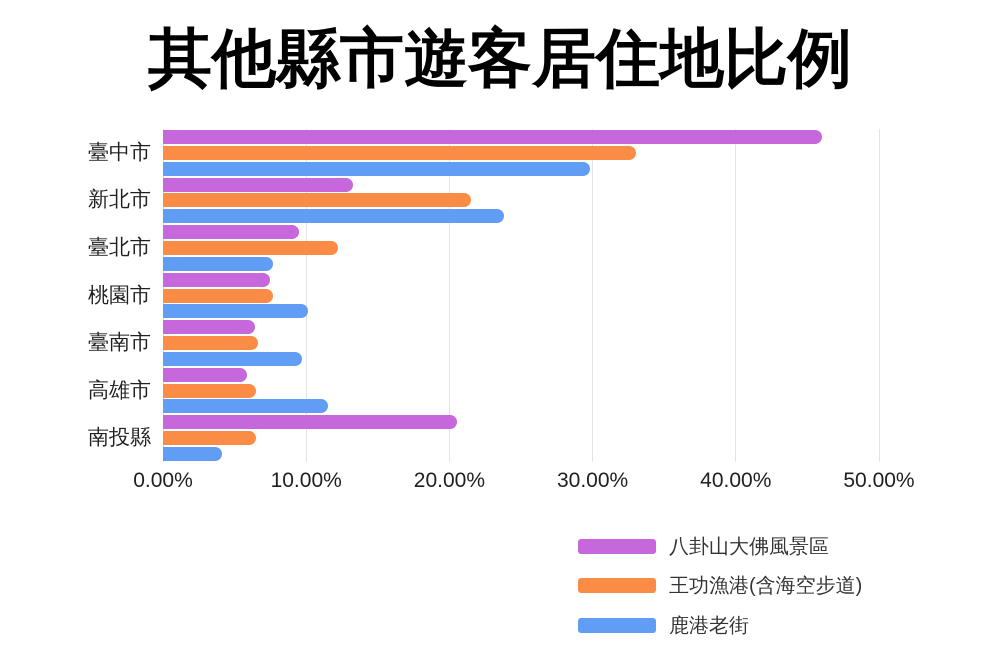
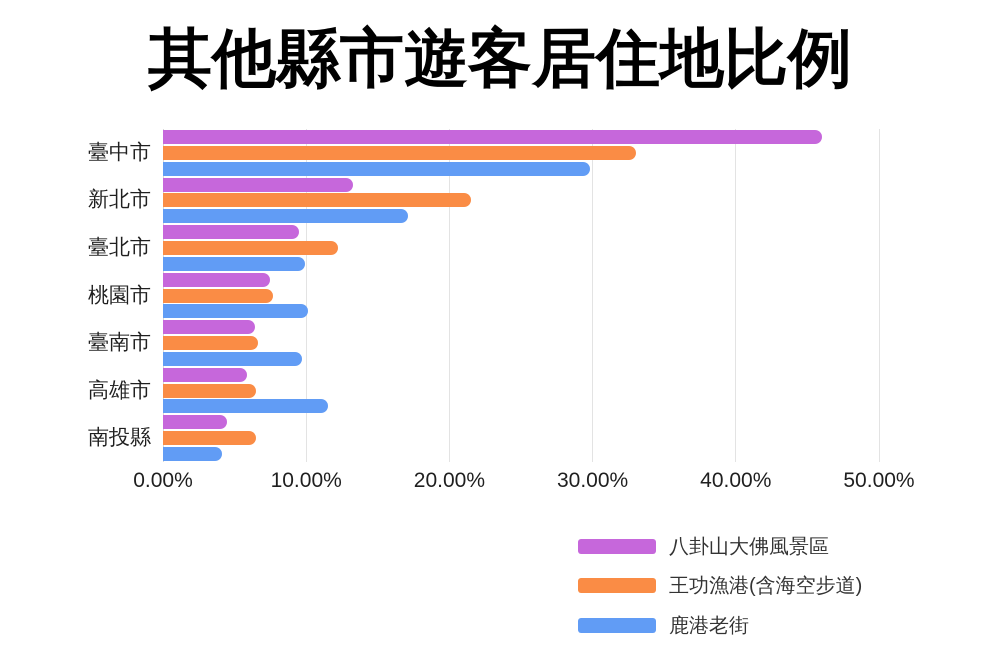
鹿港老街/新北市: 23.8% -> 17.1%
鹿港老街/臺北市: 7.7% -> 9.9%
八卦山大佛風景區/南投縣: 20.5% -> 4.5%
